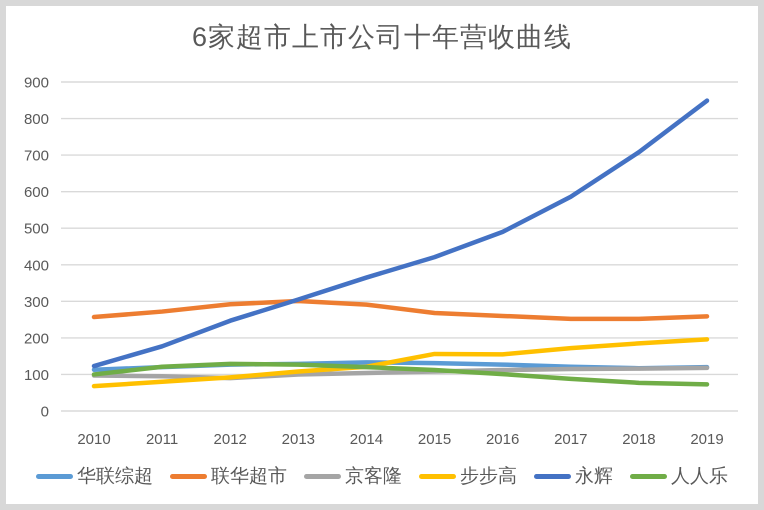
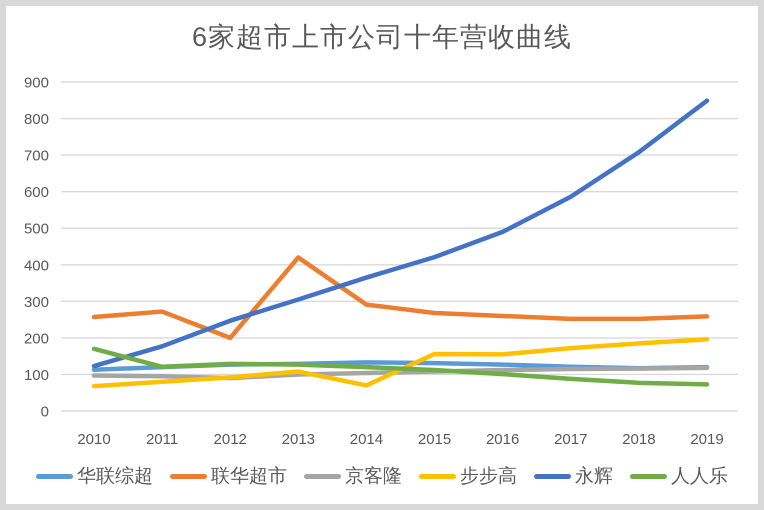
人人乐/2010: 100 -> 170
联华超市/2012: 290 -> 200
联华超市/2013: 300 -> 420
步步高/2014: 120 -> 70
